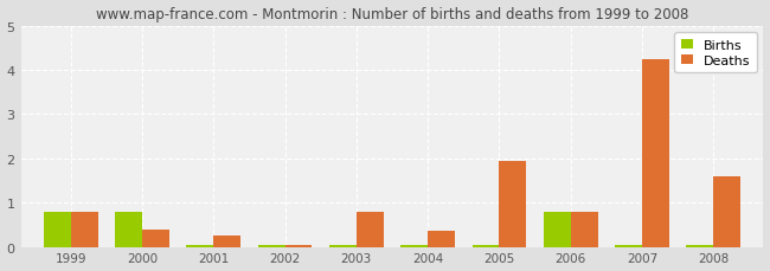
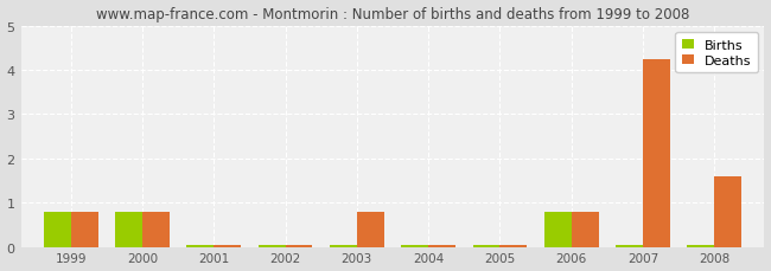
Deaths/2000: 0.40 -> 0.80
Deaths/2001: 0.25 -> 0.05
Deaths/2004: 0.35 -> 0.05
Deaths/2005: 1.95 -> 0.05
